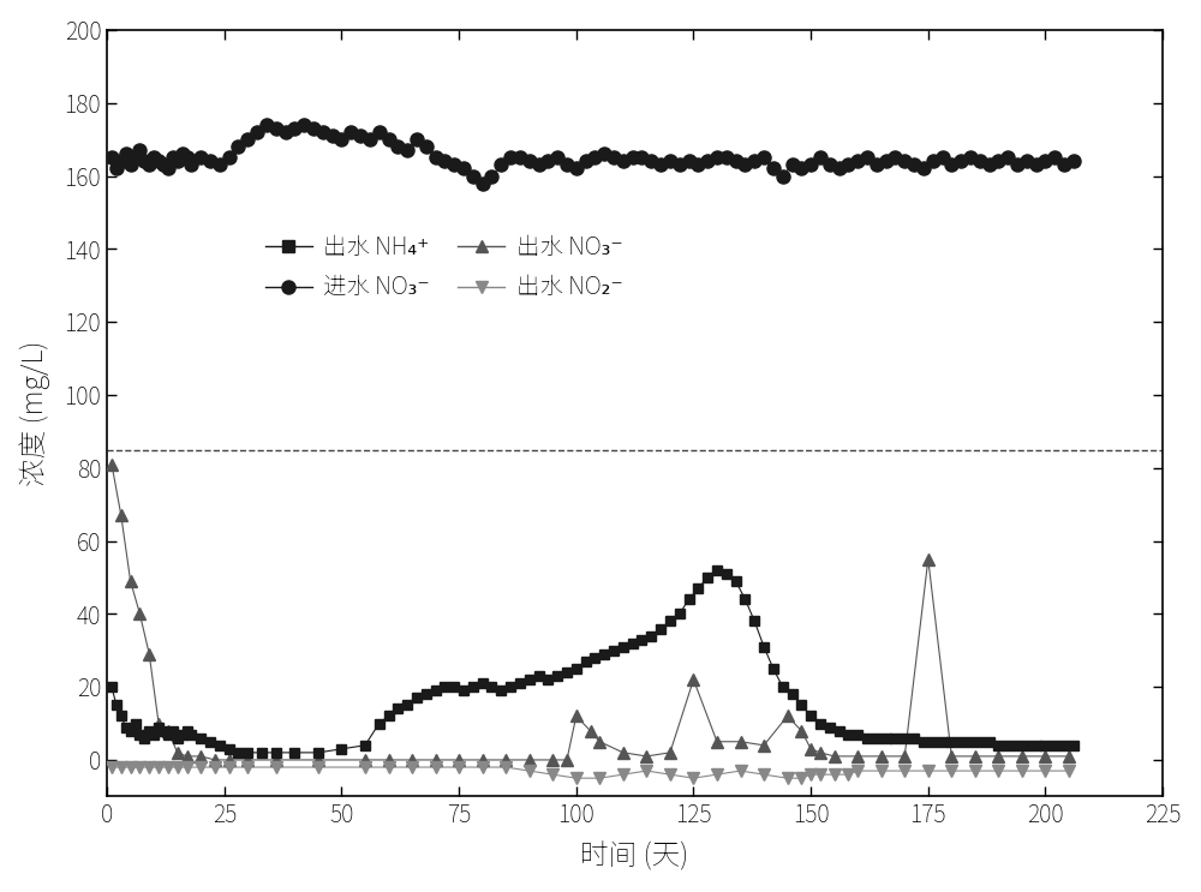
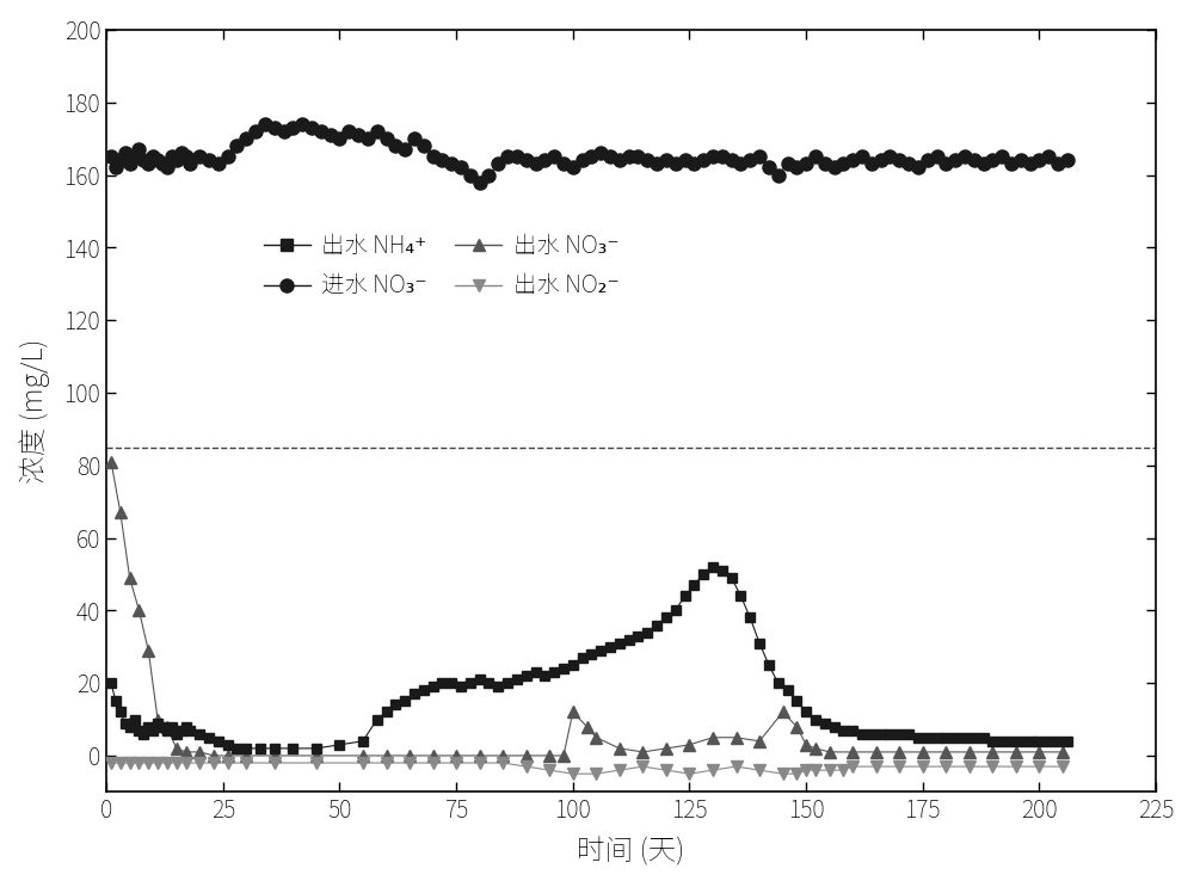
出水 NO₃⁻/125: 22 -> 3
出水 NO₃⁻/175: 55 -> 1
